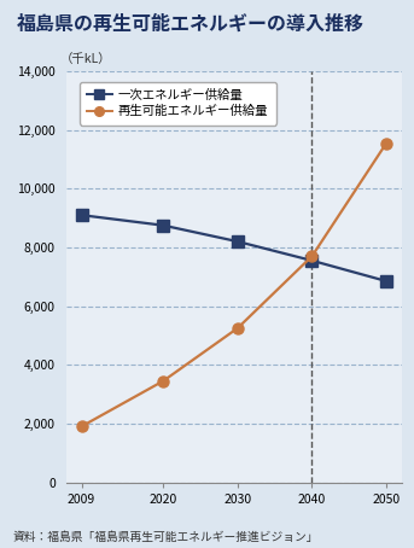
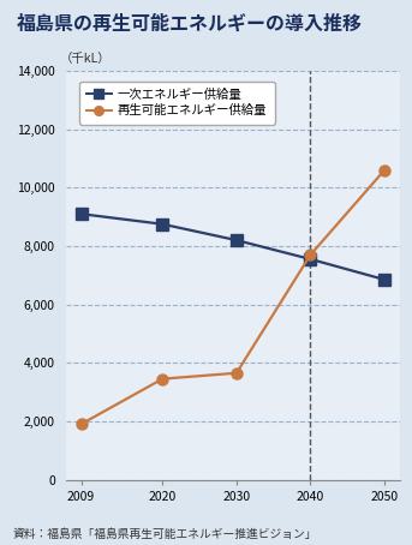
再生可能エネルギー供給量/2030: 5,250 -> 3,650
再生可能エネルギー供給量/2050: 11,550 -> 10,600
